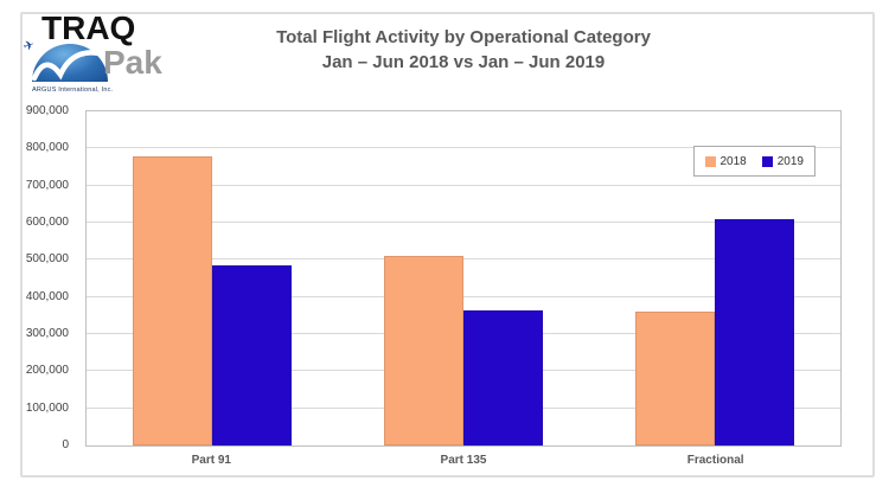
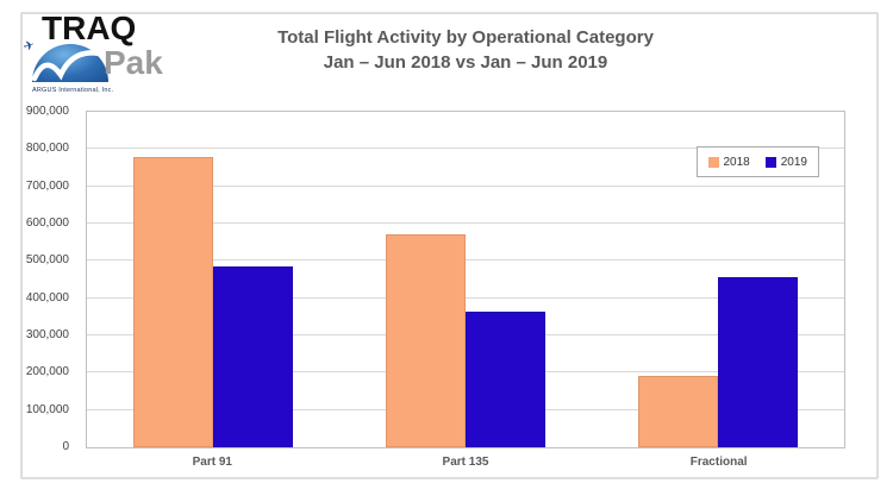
2018/Part 135: 510000 -> 570000
2018/Fractional: 360000 -> 190000
2019/Fractional: 610000 -> 460000
